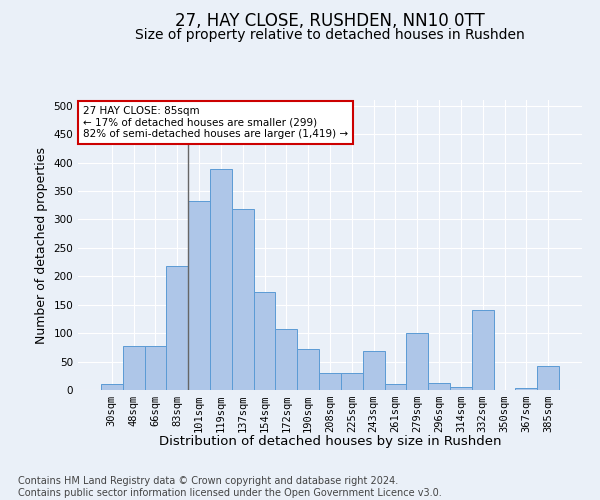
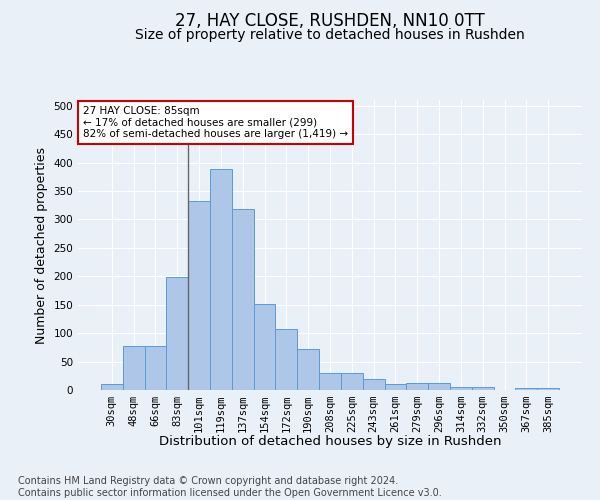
83sqm: 218 -> 199
154sqm: 172 -> 151
243sqm: 68 -> 20
279sqm: 100 -> 13
332sqm: 140 -> 5
385sqm: 42 -> 4
